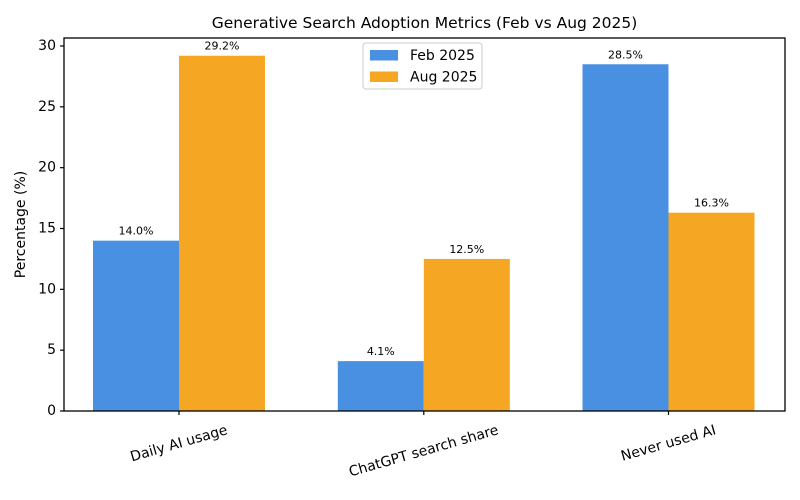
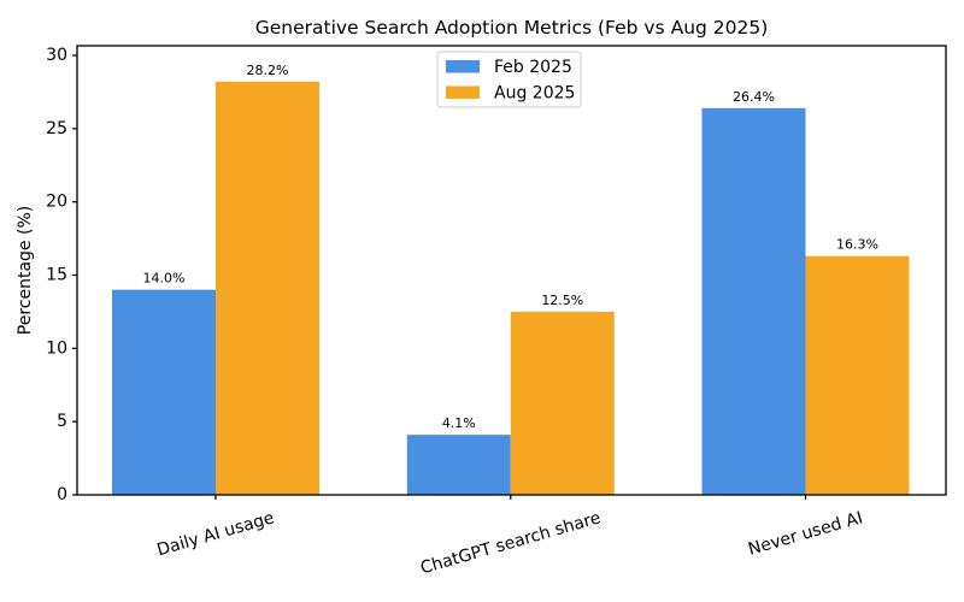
Aug 2025/Daily AI usage: 29.2% -> 28.2%
Feb 2025/Never used AI: 28.5% -> 26.4%
